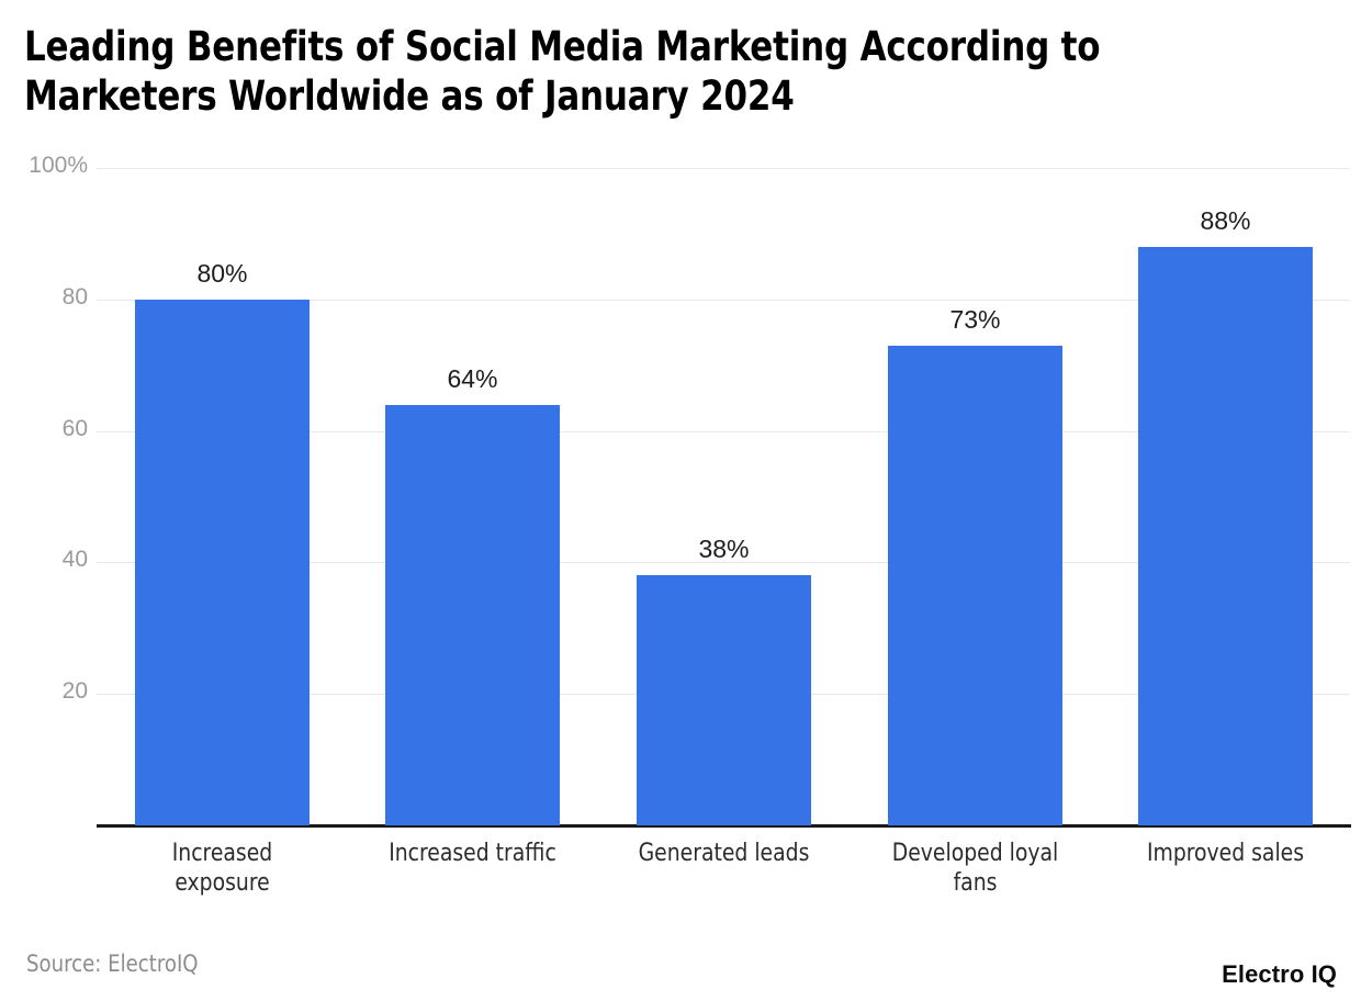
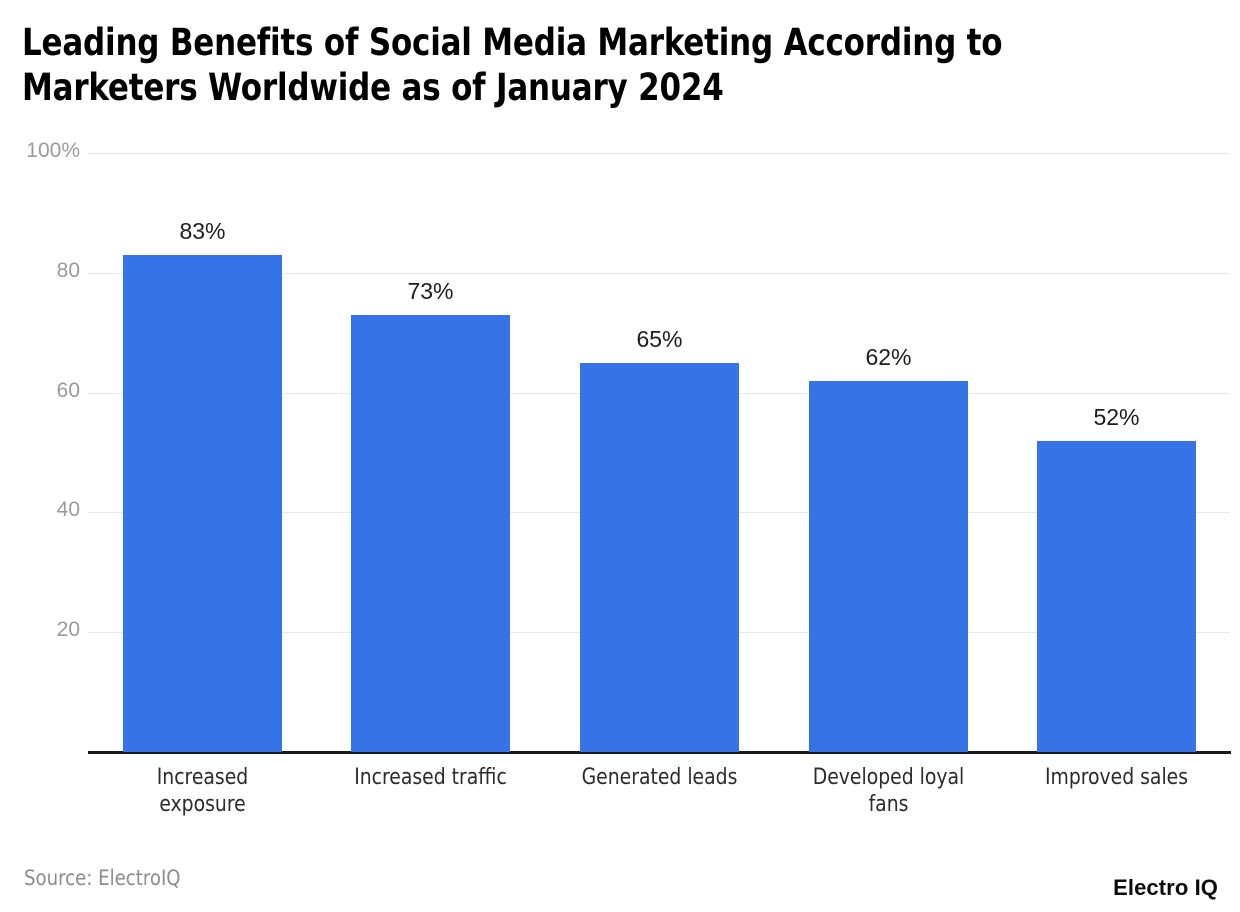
Increased exposure: 80% -> 83%
Increased traffic: 64% -> 73%
Generated leads: 38% -> 65%
Developed loyal fans: 73% -> 62%
Improved sales: 88% -> 52%
